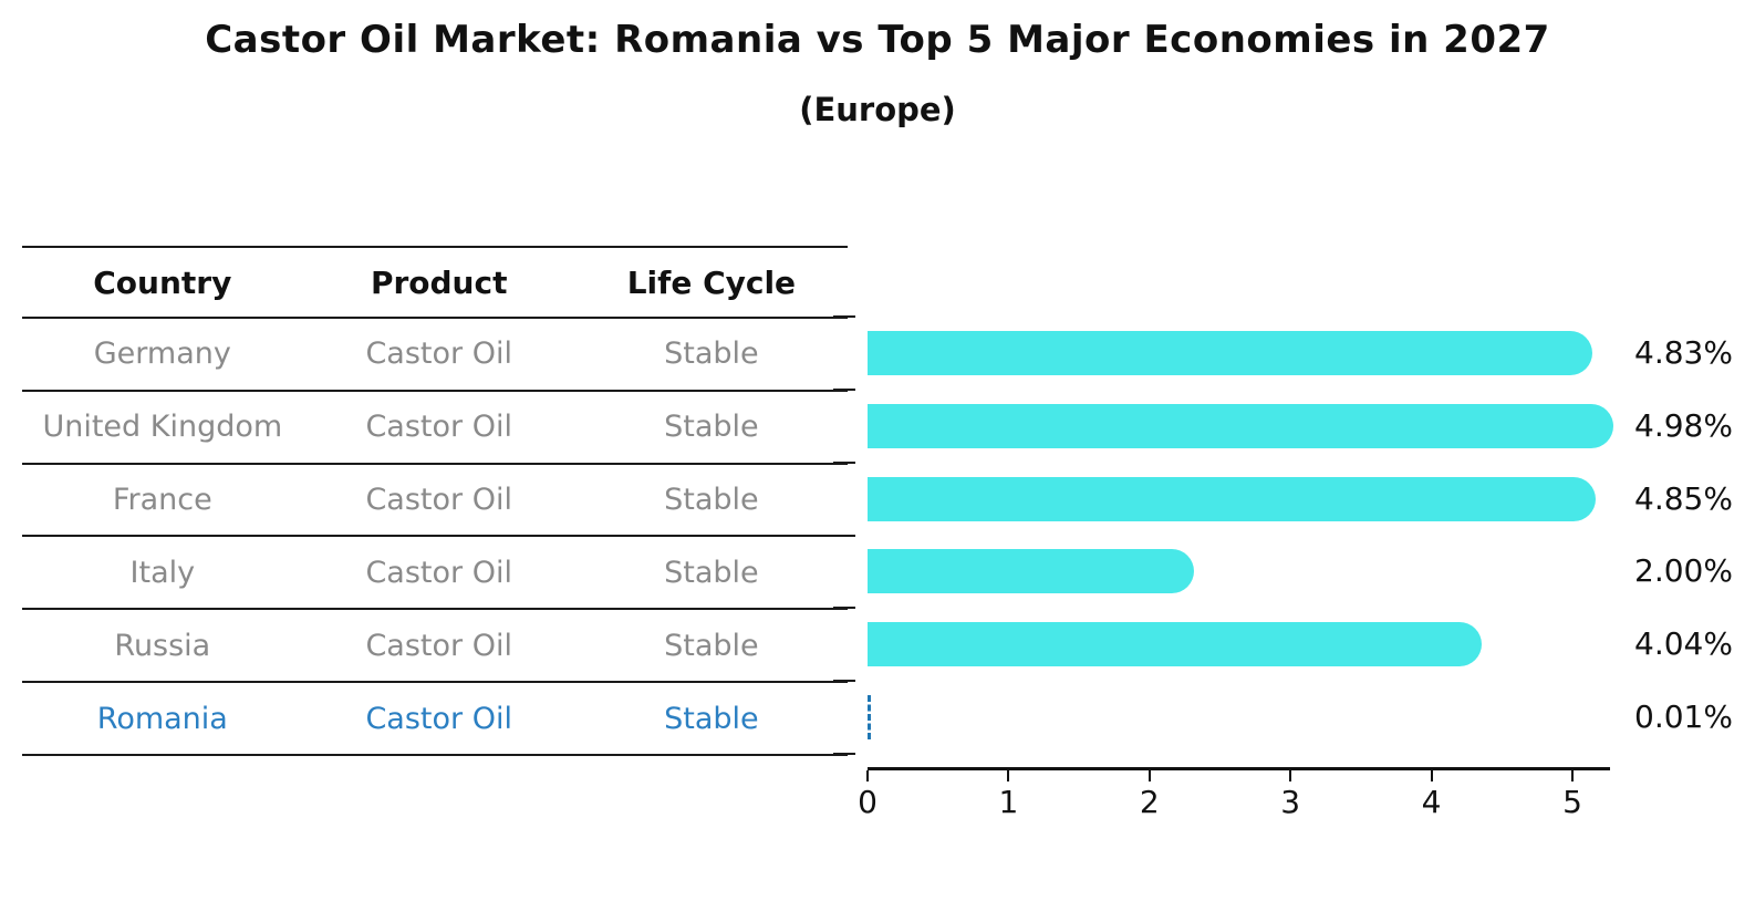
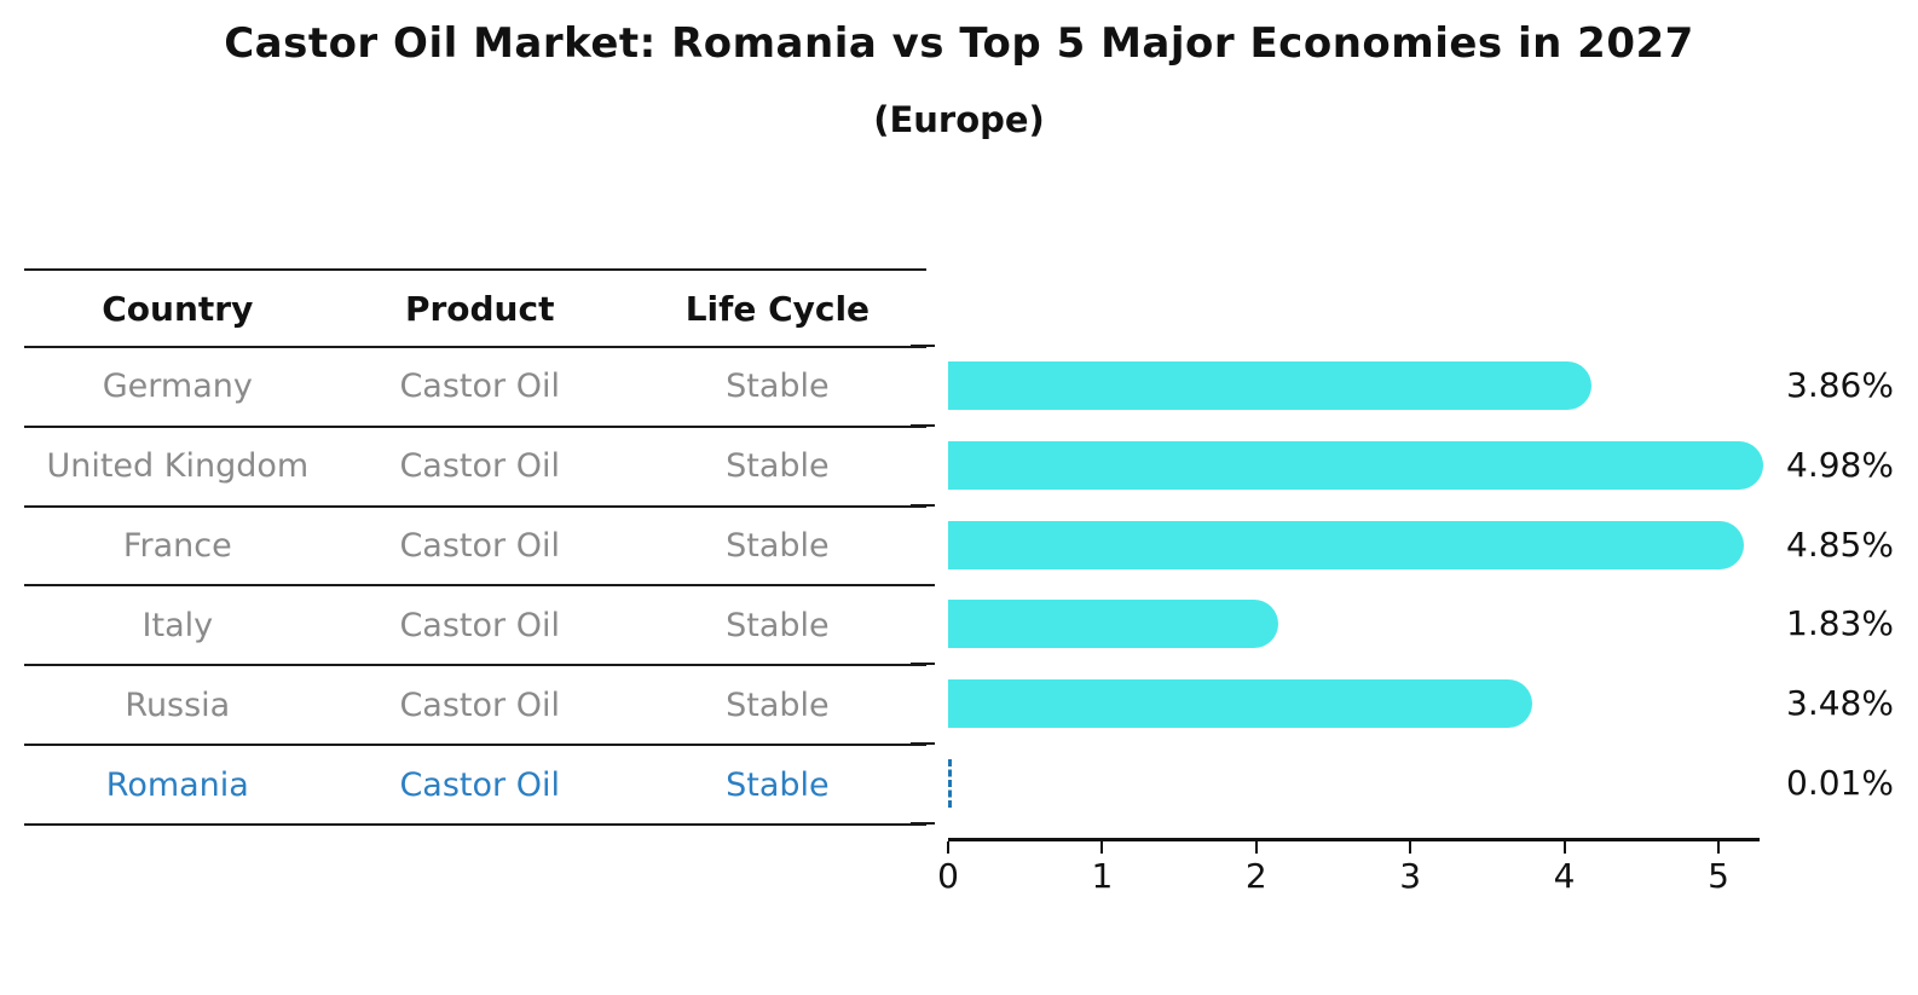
Germany: 4.83% -> 3.86%
Italy: 2.00% -> 1.83%
Russia: 4.04% -> 3.48%
